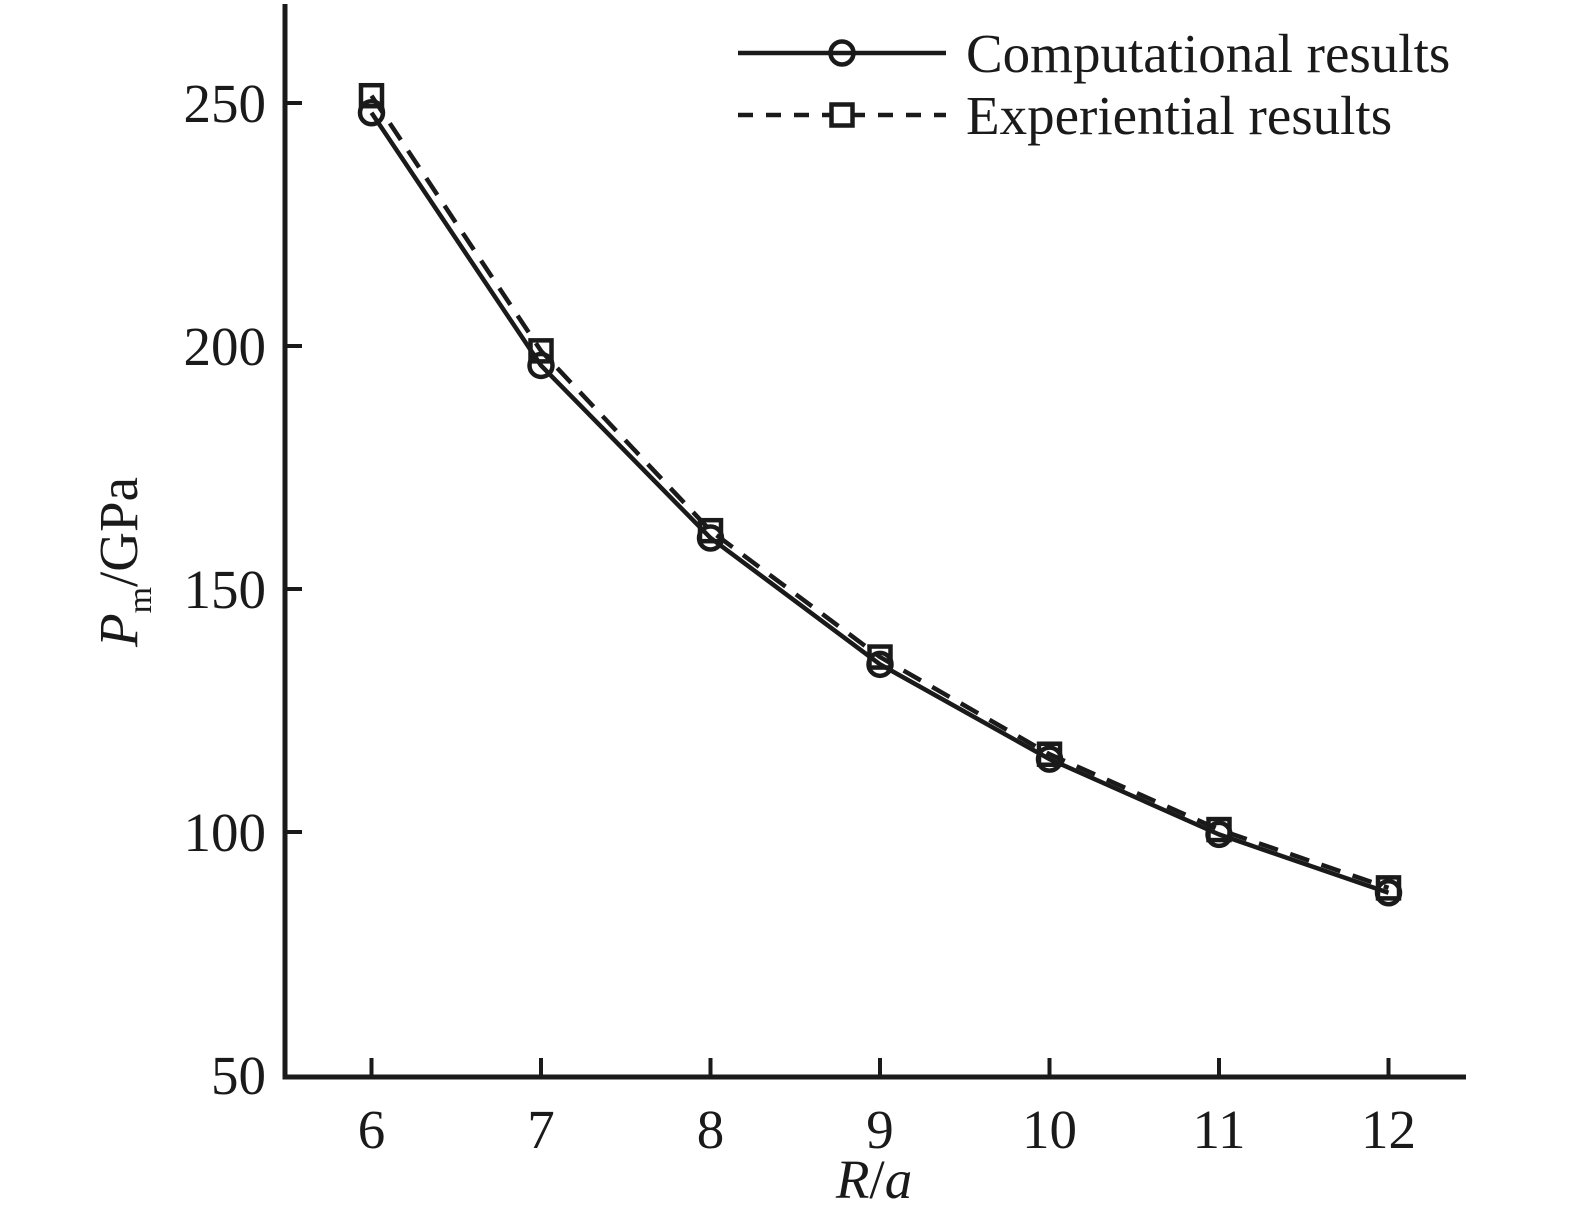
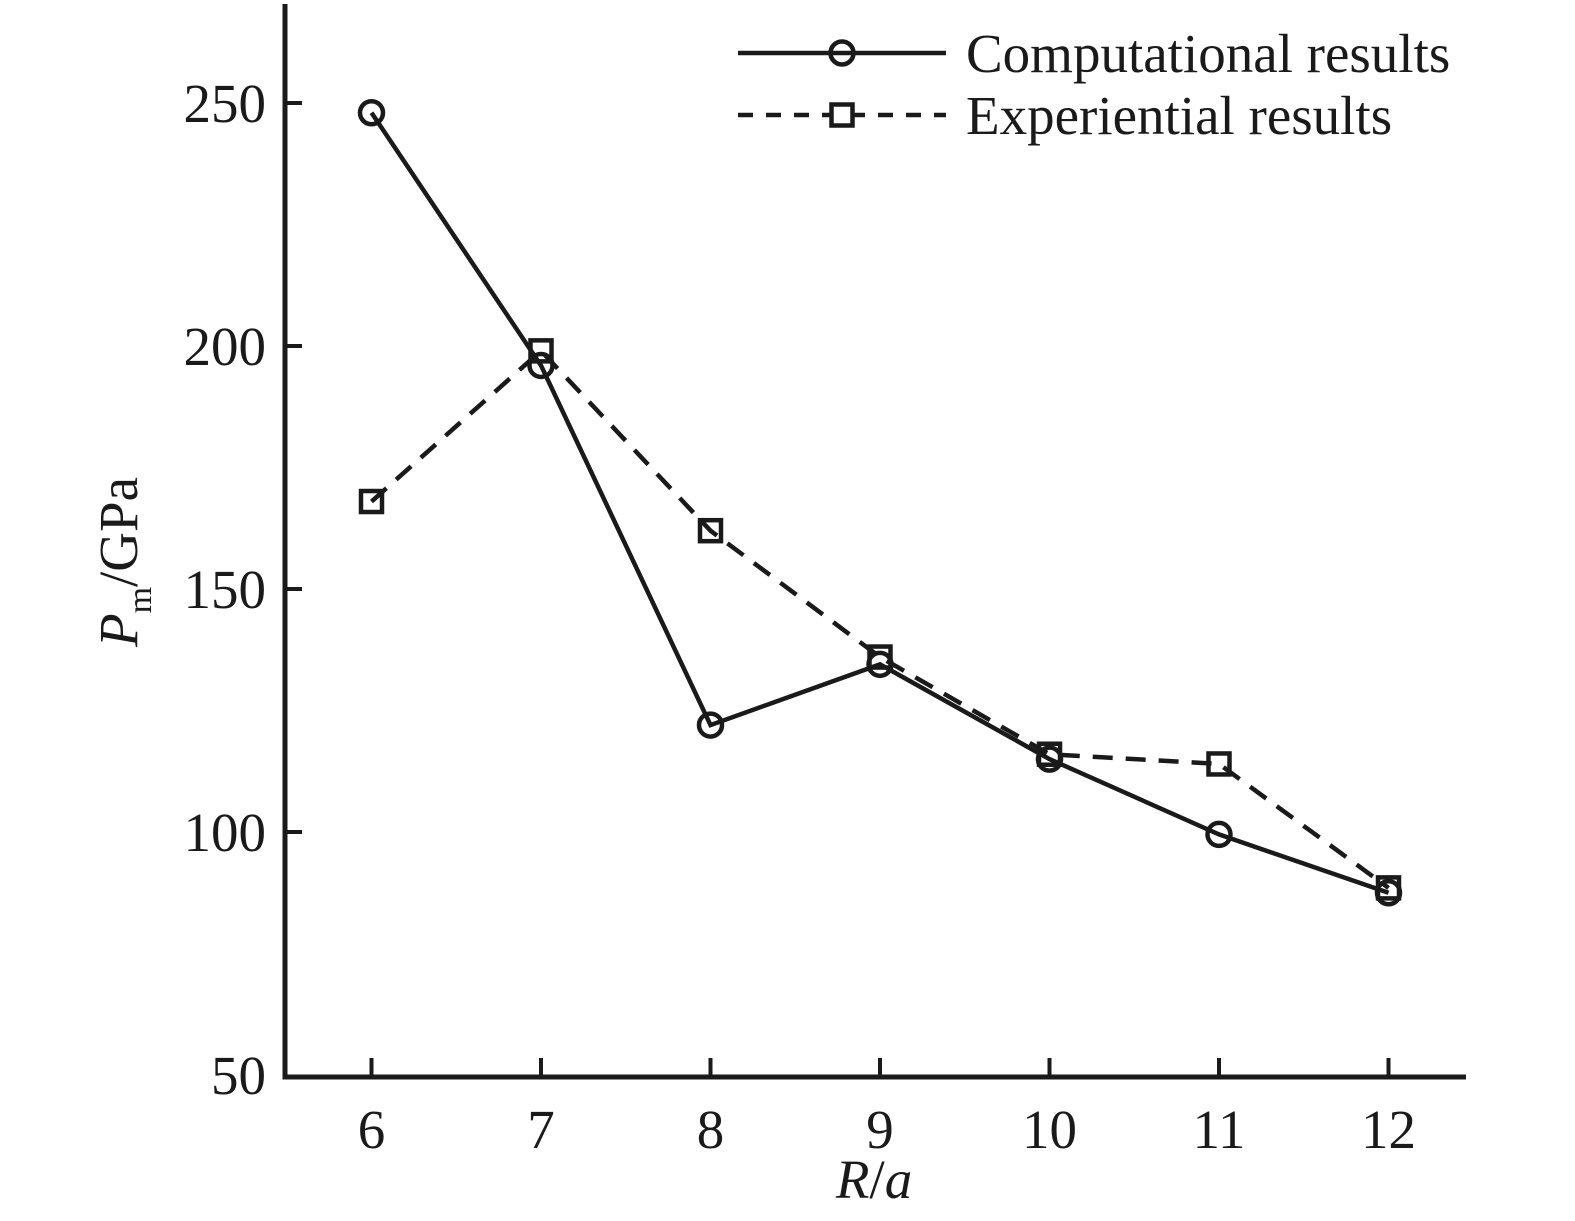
Experiential results/6: 252 -> 168
Computational results/8: 160 -> 122
Experiential results/11: 100 -> 114
